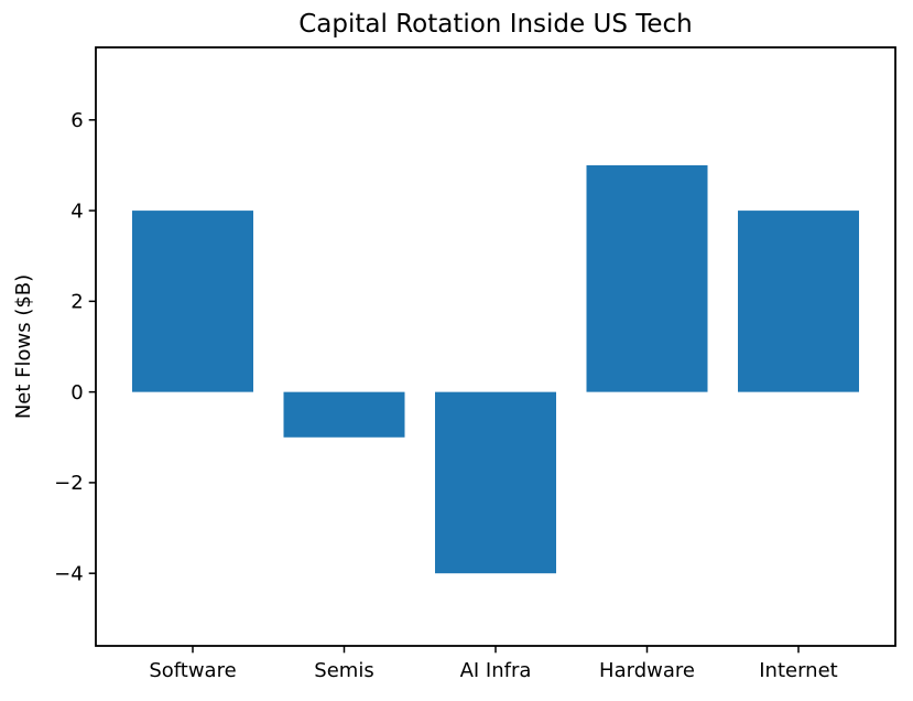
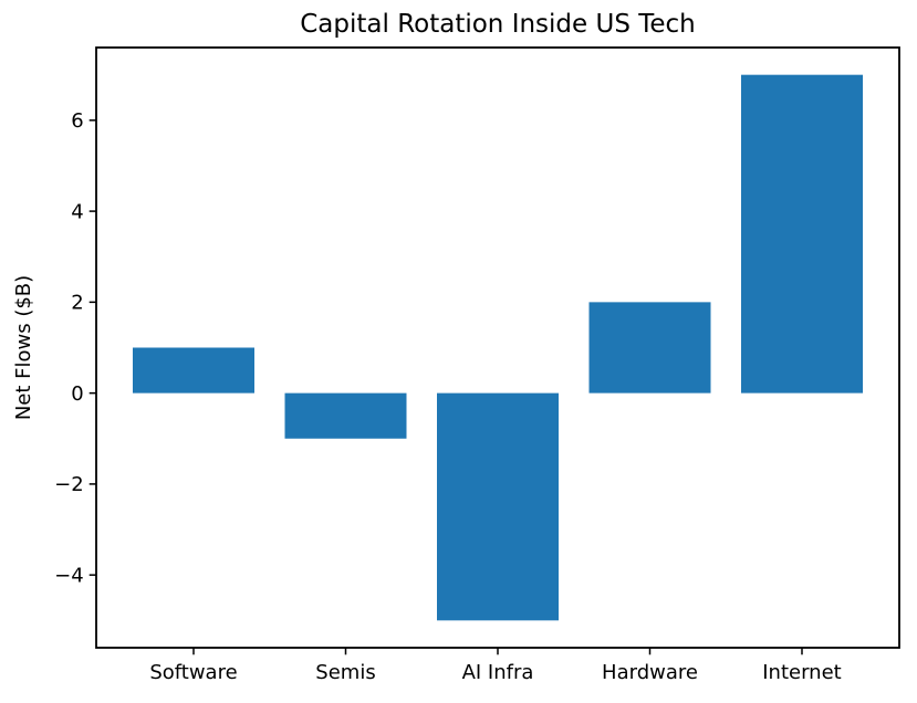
Software: 4 -> 1
AI Infra: -4 -> -5
Hardware: 5 -> 2
Internet: 4 -> 7
